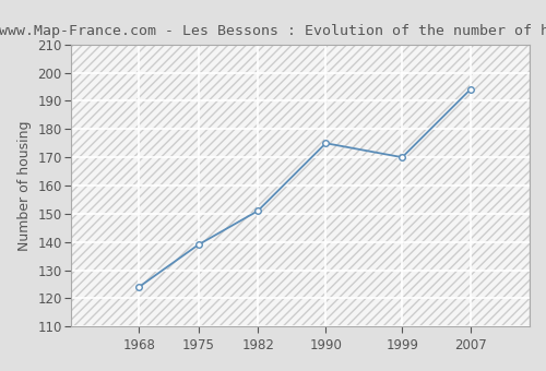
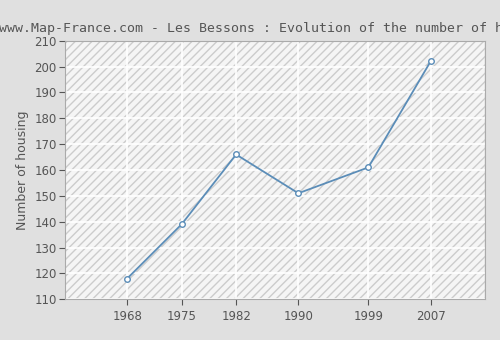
1968: 124 -> 118
1982: 151 -> 166
1990: 175 -> 151
1999: 170 -> 161
2007: 194 -> 202
